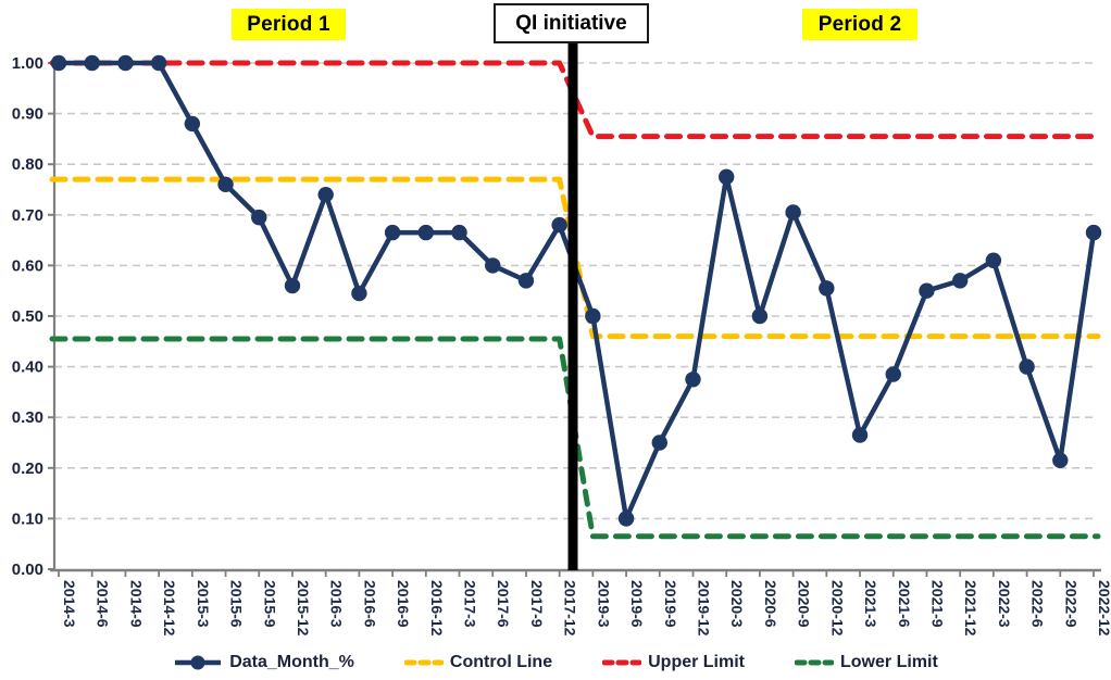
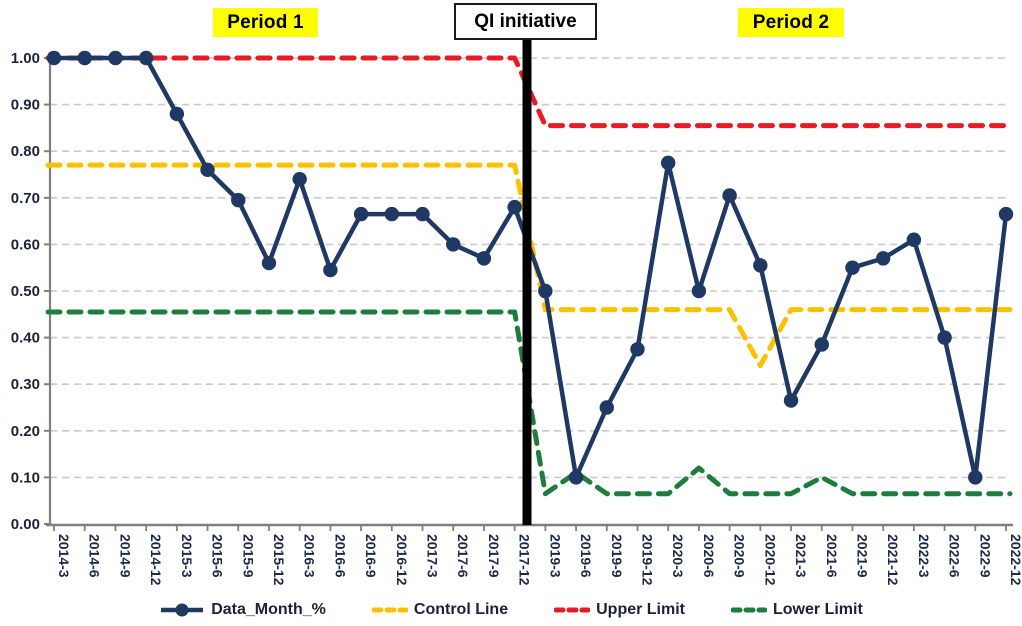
Lower Limit/2019-6: 0.07 -> 0.11
Lower Limit/2020-6: 0.07 -> 0.12
Control Line/2020-12: 0.46 -> 0.34
Lower Limit/2021-6: 0.07 -> 0.10
Data_Month_%/2022-9: 0.21 -> 0.10
